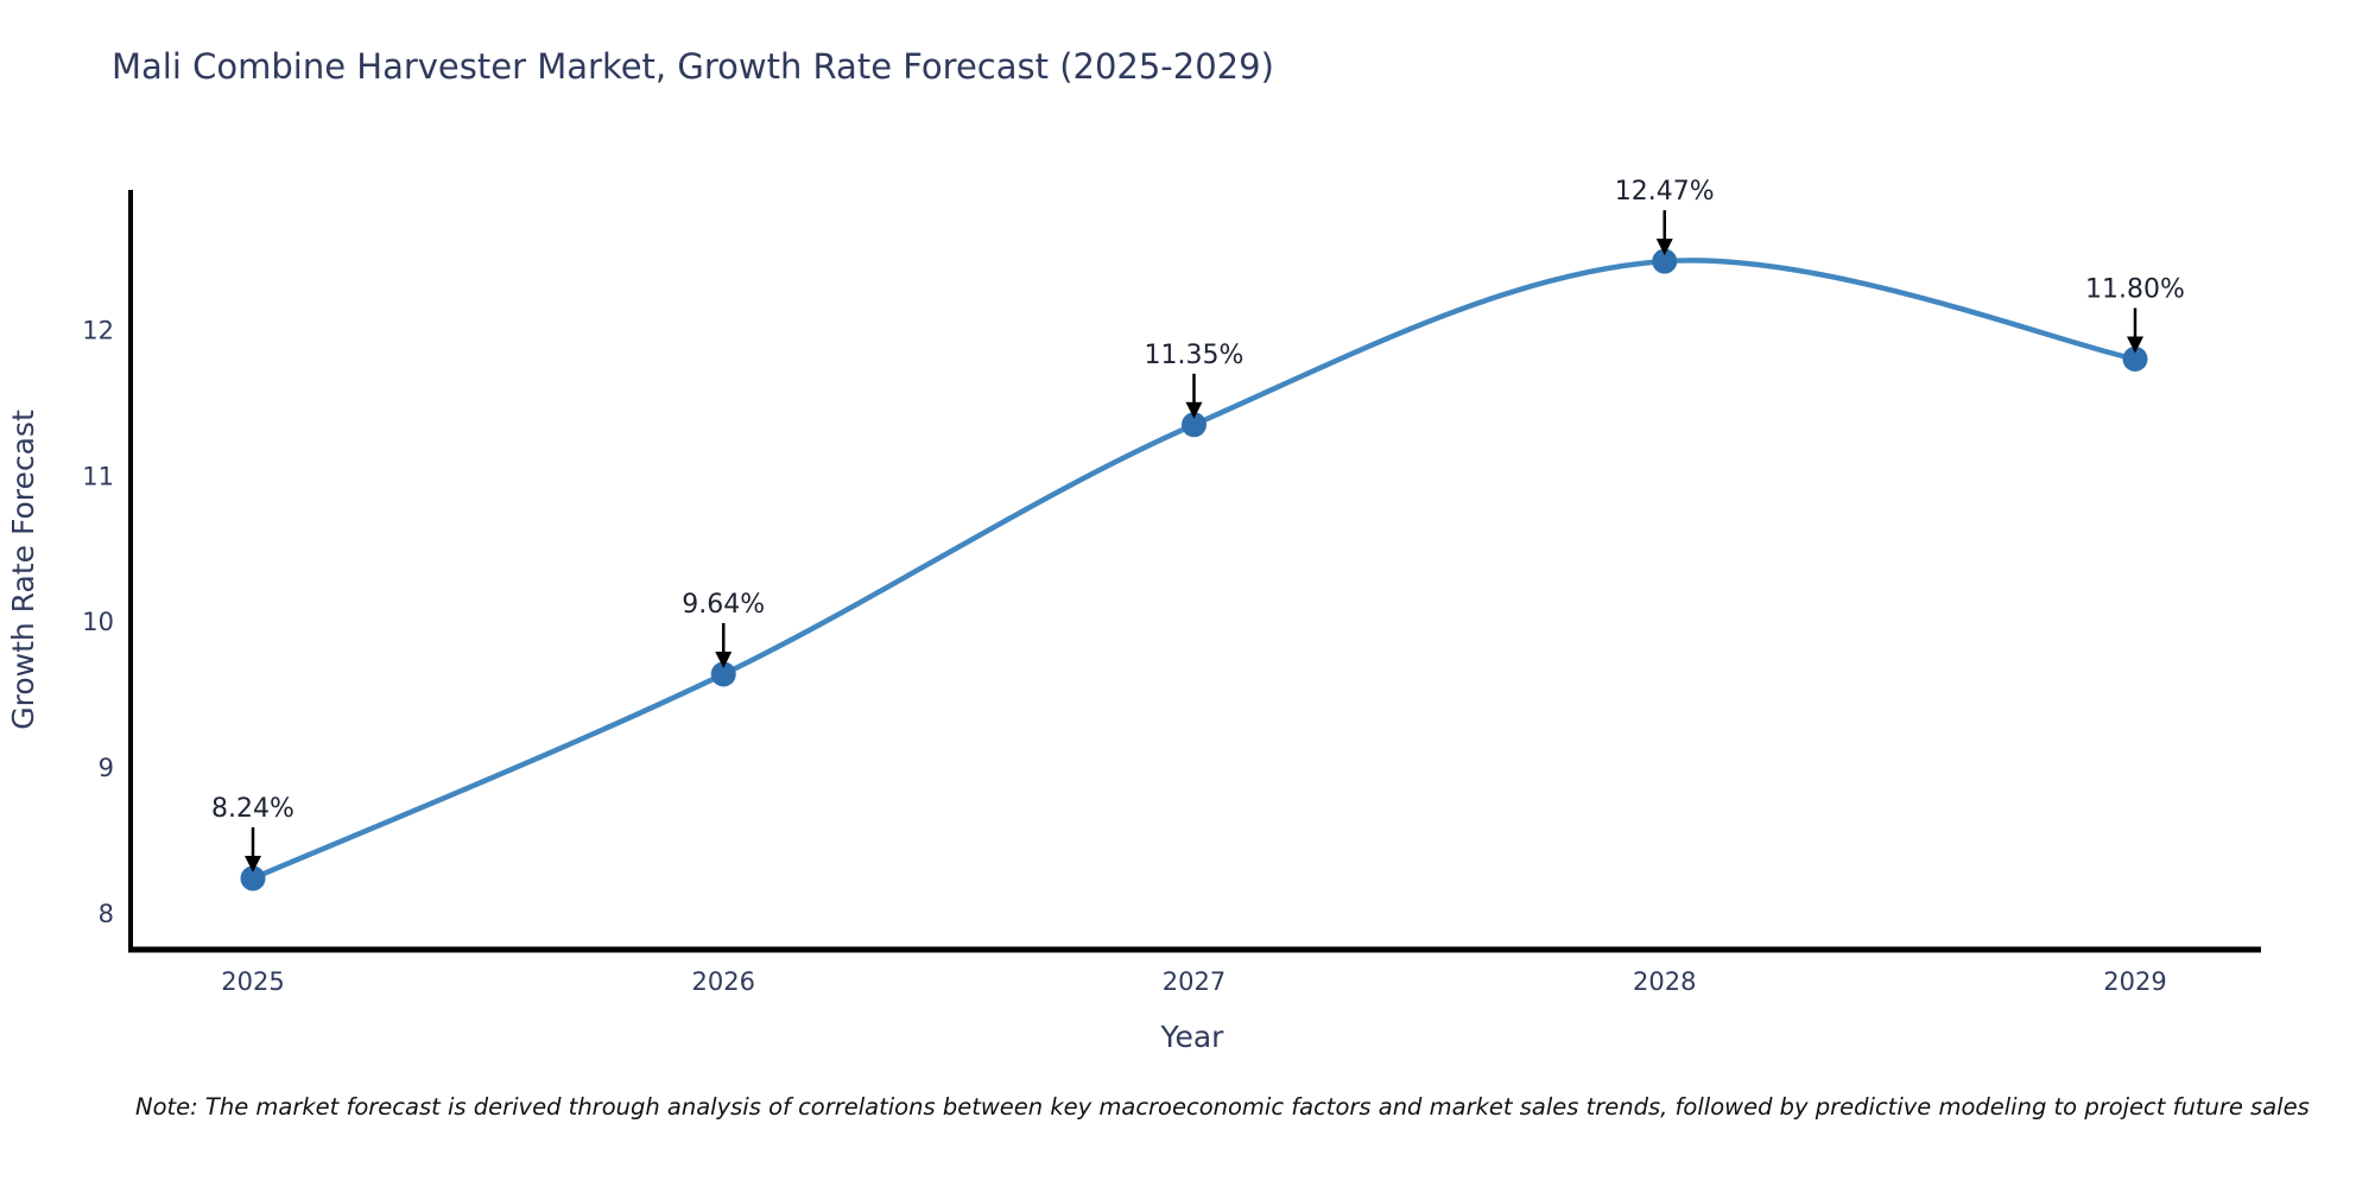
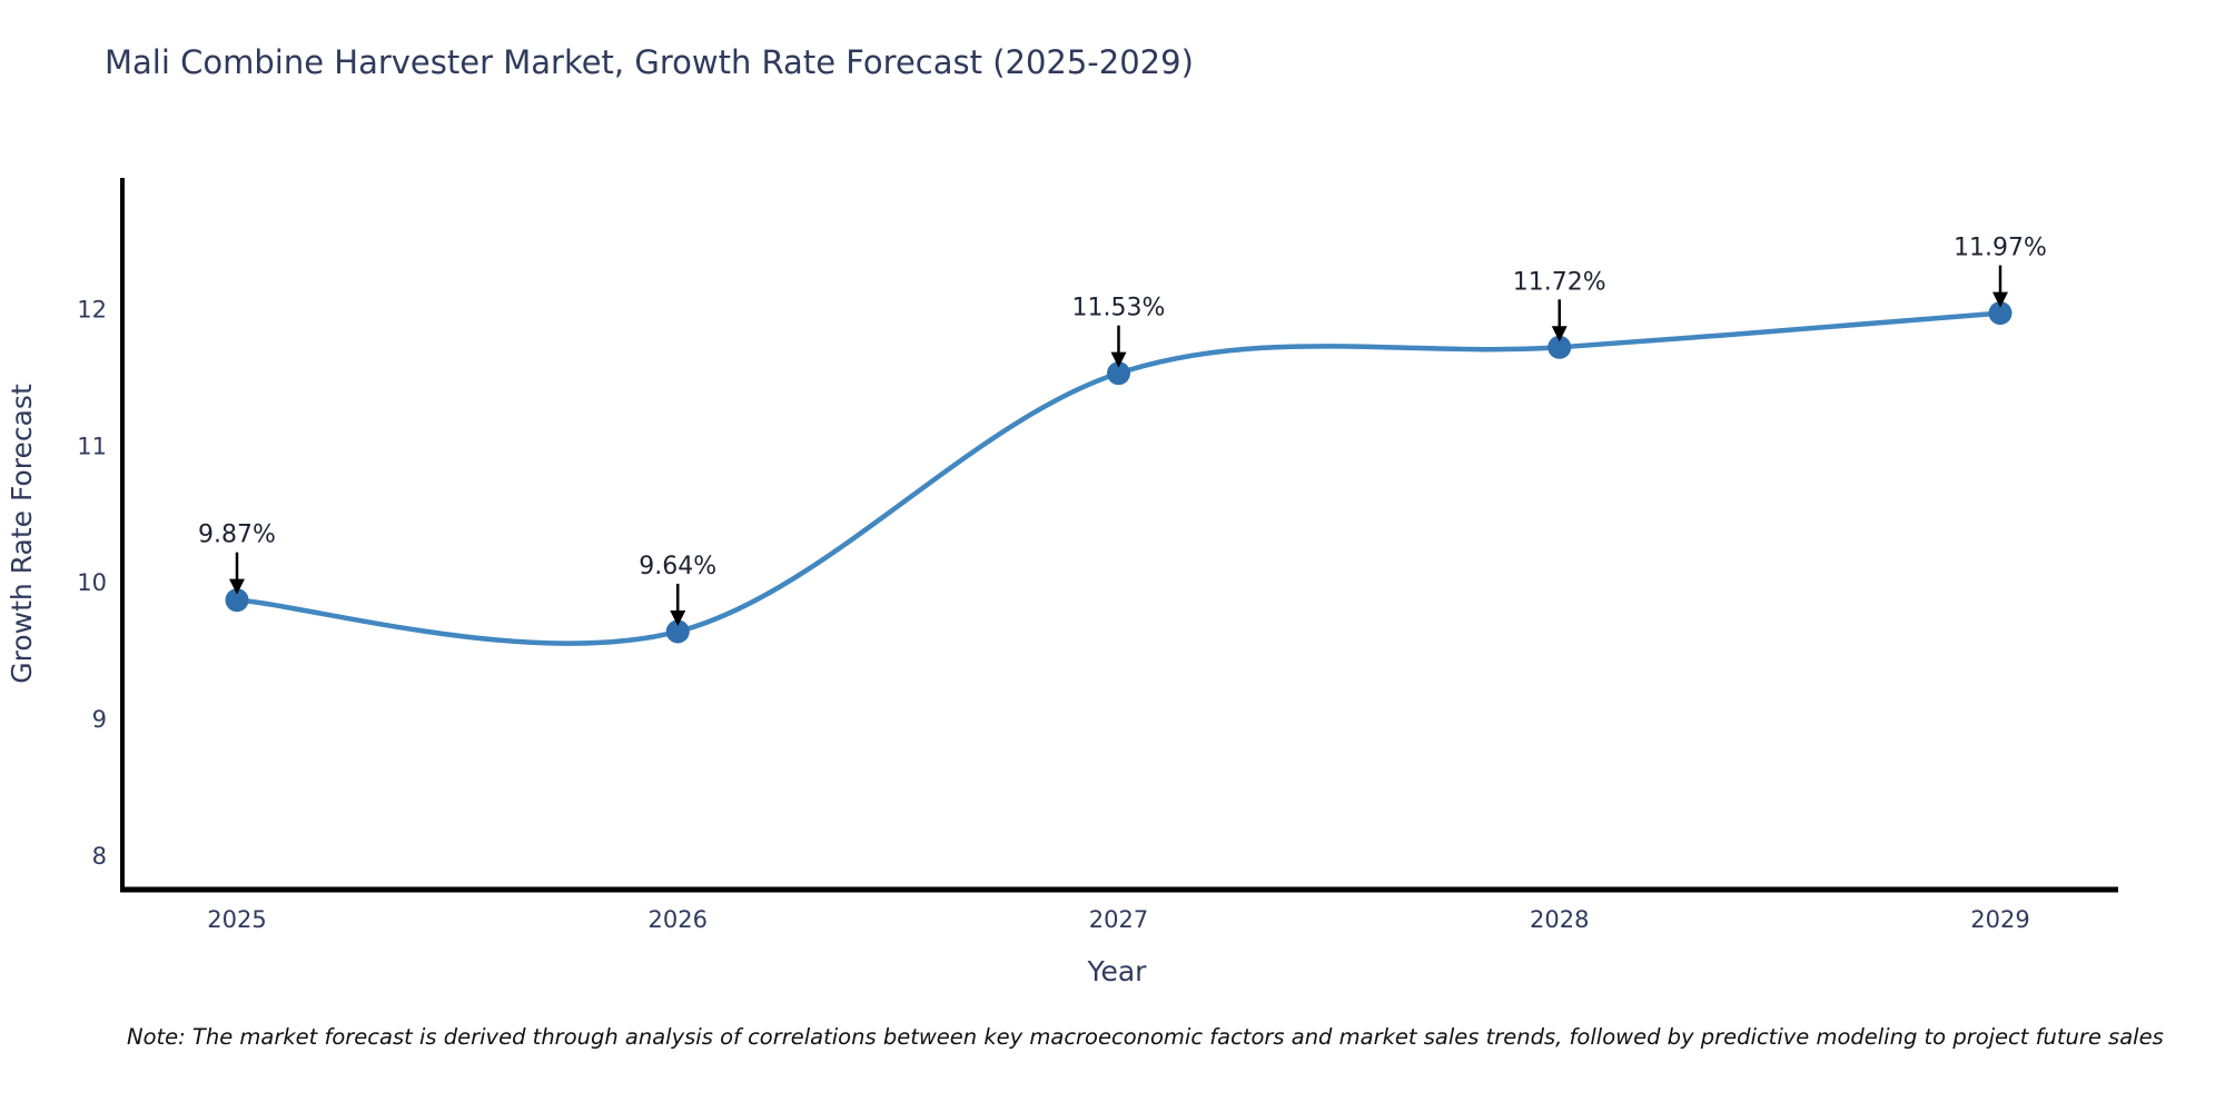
2025: 8.24% -> 9.87%
2027: 11.35% -> 11.53%
2028: 12.47% -> 11.72%
2029: 11.80% -> 11.97%
